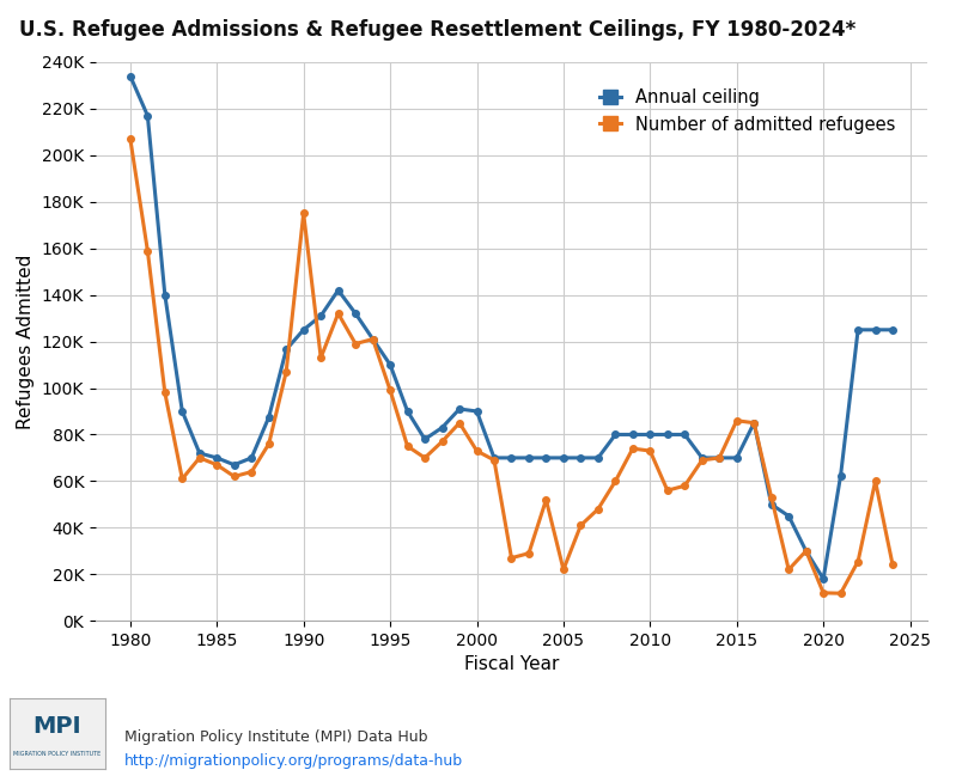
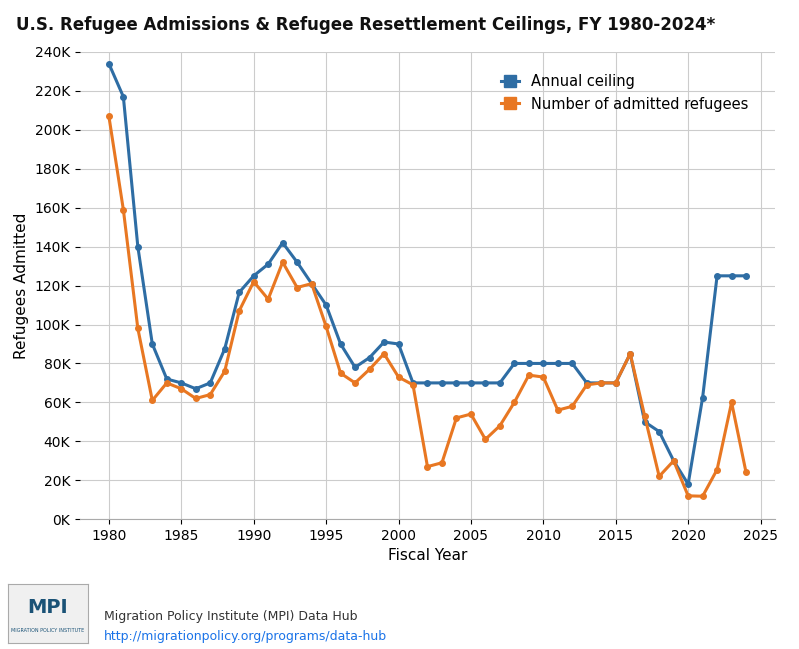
Number of admitted refugees/1990: 175K -> 122K
Number of admitted refugees/2005: 22K -> 54K
Number of admitted refugees/2015: 86K -> 70K
